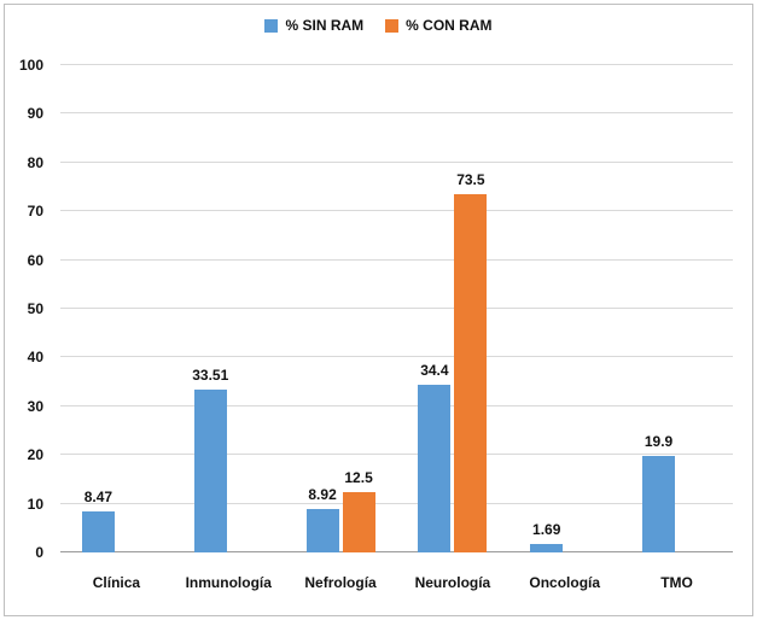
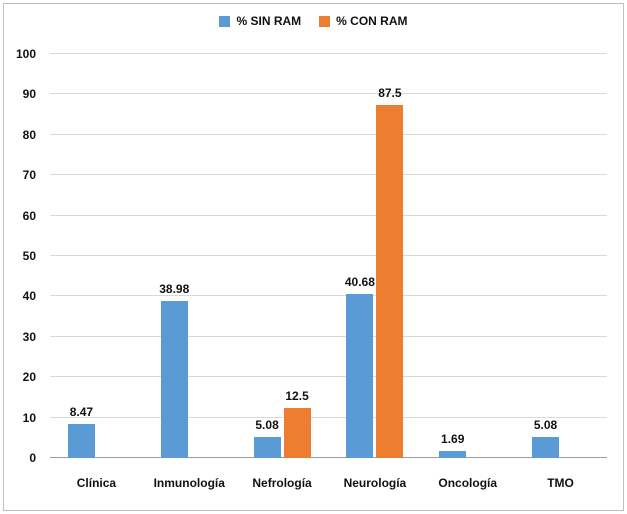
% SIN RAM/Inmunología: 33.51 -> 38.98
% SIN RAM/Nefrología: 8.92 -> 5.08
% SIN RAM/Neurología: 34.4 -> 40.68
% CON RAM/Neurología: 73.5 -> 87.5
% SIN RAM/TMO: 19.9 -> 5.08
